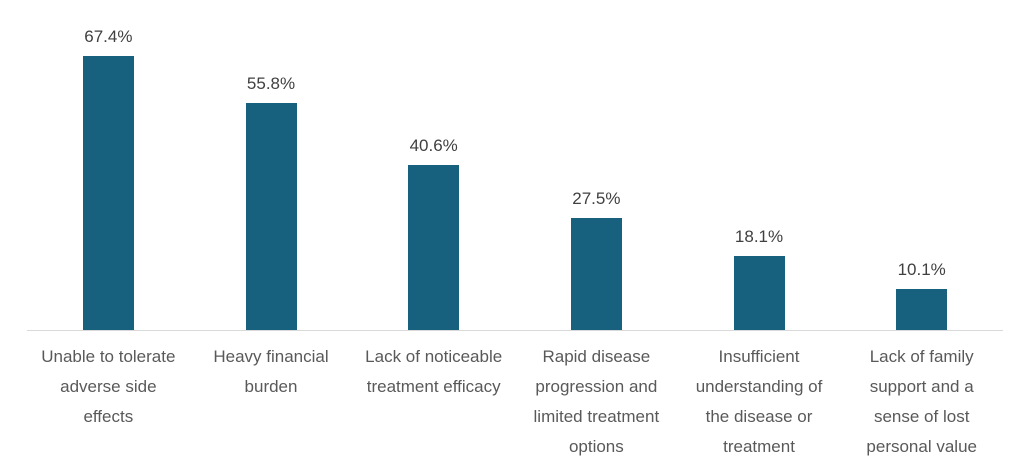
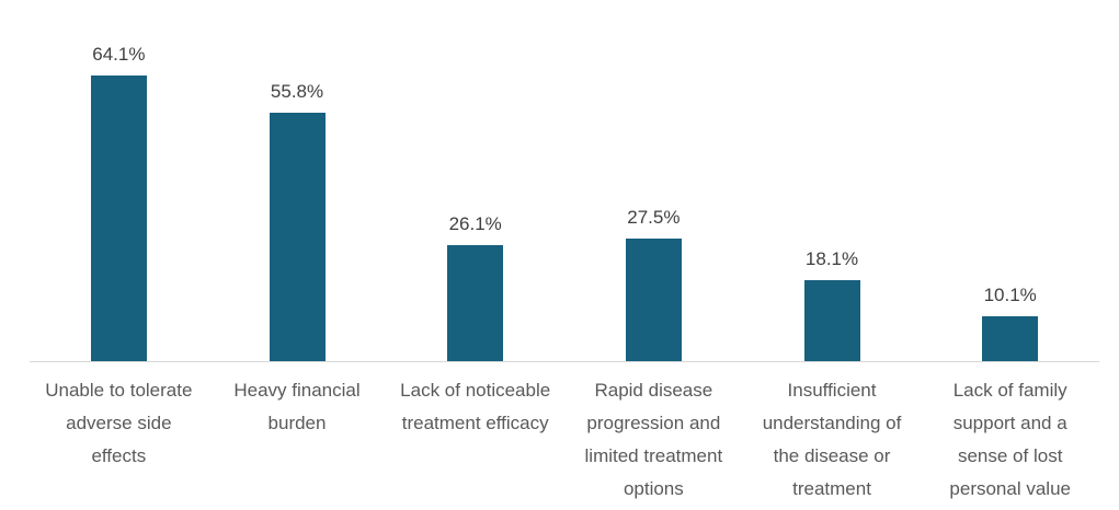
Unable to tolerate adverse side effects: 67.4% -> 64.1%
Lack of noticeable treatment efficacy: 40.6% -> 26.1%
